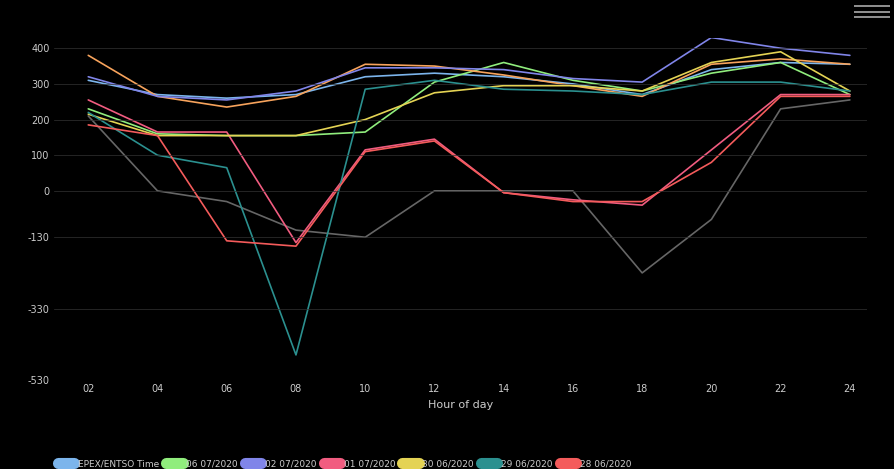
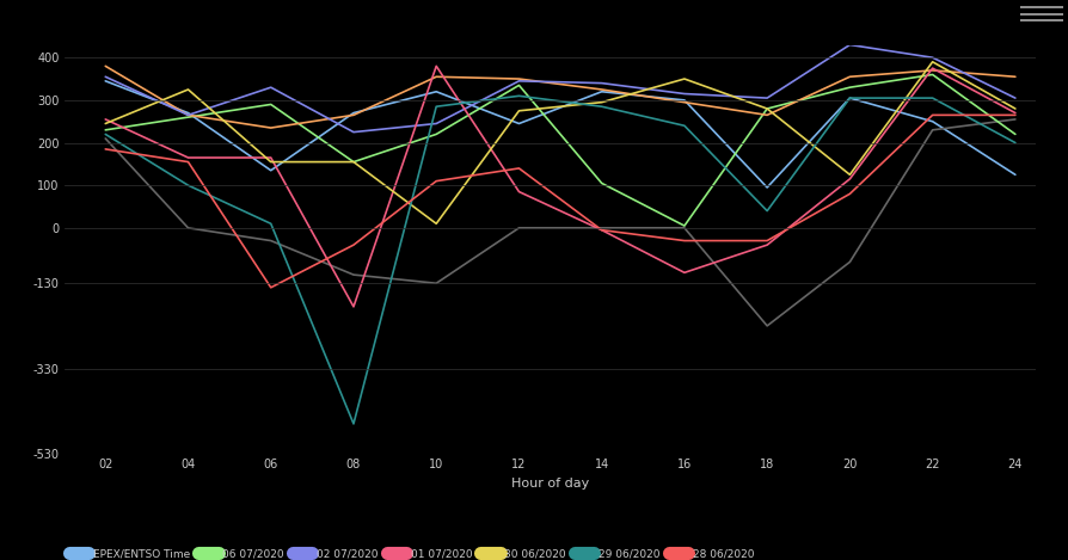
EPEX/ENTSO Time/02: 310 -> 345
02 07/2020/02: 320 -> 355
30 06/2020/02: 215 -> 245
06 07/2020/04: 160 -> 260
30 06/2020/04: 155 -> 325
EPEX/ENTSO Time/06: 260 -> 135
06 07/2020/06: 155 -> 290
02 07/2020/06: 255 -> 330
29 06/2020/06: 65 -> 10
02 07/2020/08: 280 -> 225
01 07/2020/08: -145 -> -185
28 06/2020/08: -155 -> -40
06 07/2020/10: 165 -> 220
02 07/2020/10: 345 -> 245
01 07/2020/10: 115 -> 380
30 06/2020/10: 200 -> 10
EPEX/ENTSO Time/12: 330 -> 245
06 07/2020/12: 305 -> 335
01 07/2020/12: 145 -> 85
06 07/2020/14: 360 -> 105
06 07/2020/16: 310 -> 5
01 07/2020/16: -25 -> -105
30 06/2020/16: 295 -> 350
29 06/2020/16: 280 -> 240
EPEX/ENTSO Time/18: 270 -> 95
29 06/2020/18: 270 -> 40
EPEX/ENTSO Time/20: 340 -> 305
30 06/2020/20: 360 -> 125
EPEX/ENTSO Time/22: 360 -> 250
01 07/2020/22: 270 -> 375
EPEX/ENTSO Time/24: 355 -> 125
06 07/2020/24: 270 -> 220
02 07/2020/24: 380 -> 305
29 06/2020/24: 280 -> 200
